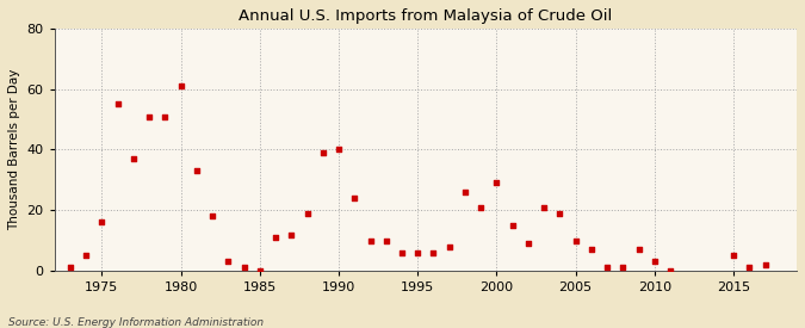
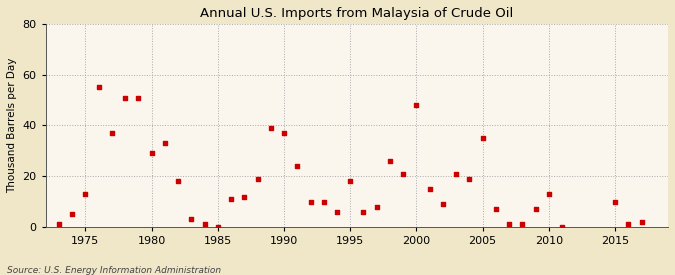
1975: 16 -> 13
1980: 61 -> 29
1990: 40 -> 37
1995: 6 -> 18
2000: 29 -> 48
2005: 10 -> 35
2010: 3 -> 13
2015: 5 -> 10
